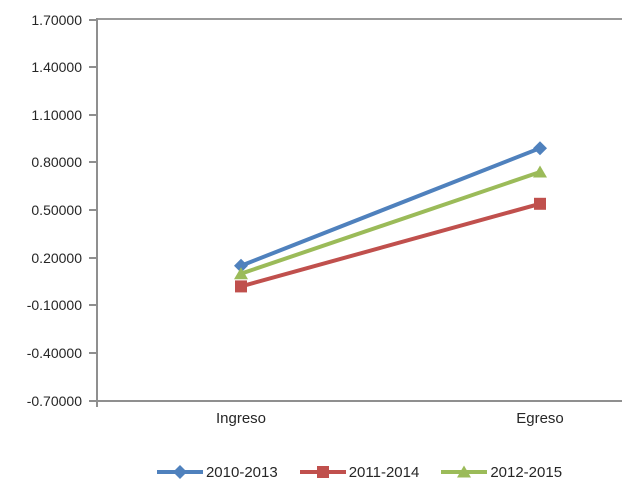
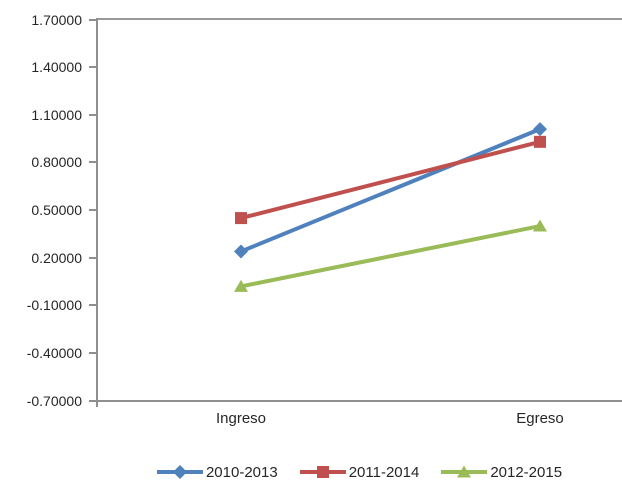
2010-2013/Ingreso: 0.15 -> 0.24
2011-2014/Ingreso: 0.02 -> 0.45
2012-2015/Ingreso: 0.10 -> 0.02
2010-2013/Egreso: 0.89 -> 1.01
2011-2014/Egreso: 0.54 -> 0.93
2012-2015/Egreso: 0.74 -> 0.40
